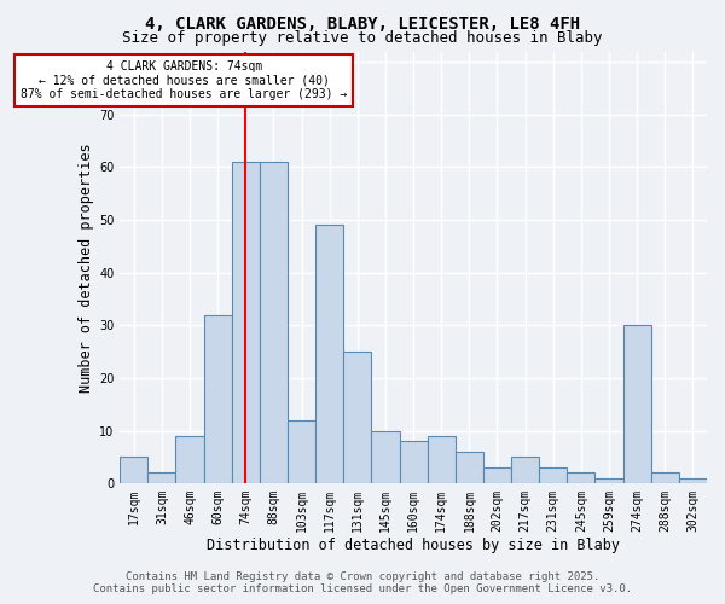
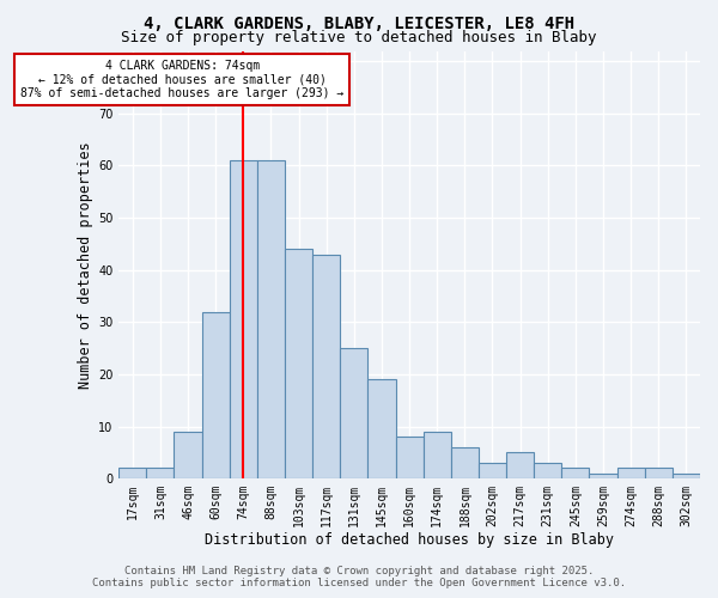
17sqm: 5 -> 2
103sqm: 12 -> 44
117sqm: 49 -> 43
145sqm: 10 -> 19
274sqm: 30 -> 2
